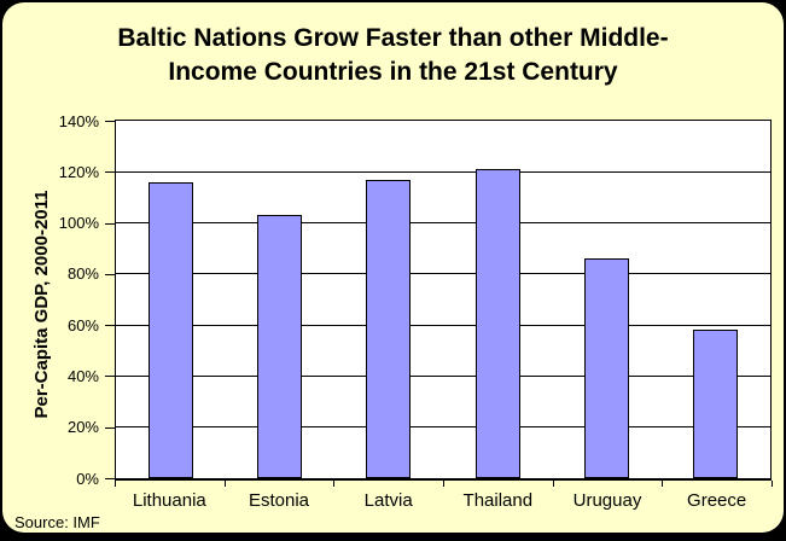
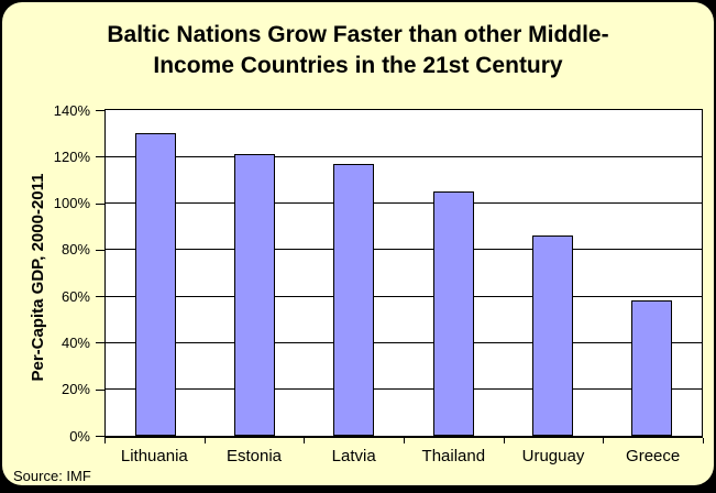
Lithuania: 116% -> 130%
Estonia: 103% -> 121%
Thailand: 121% -> 105%
